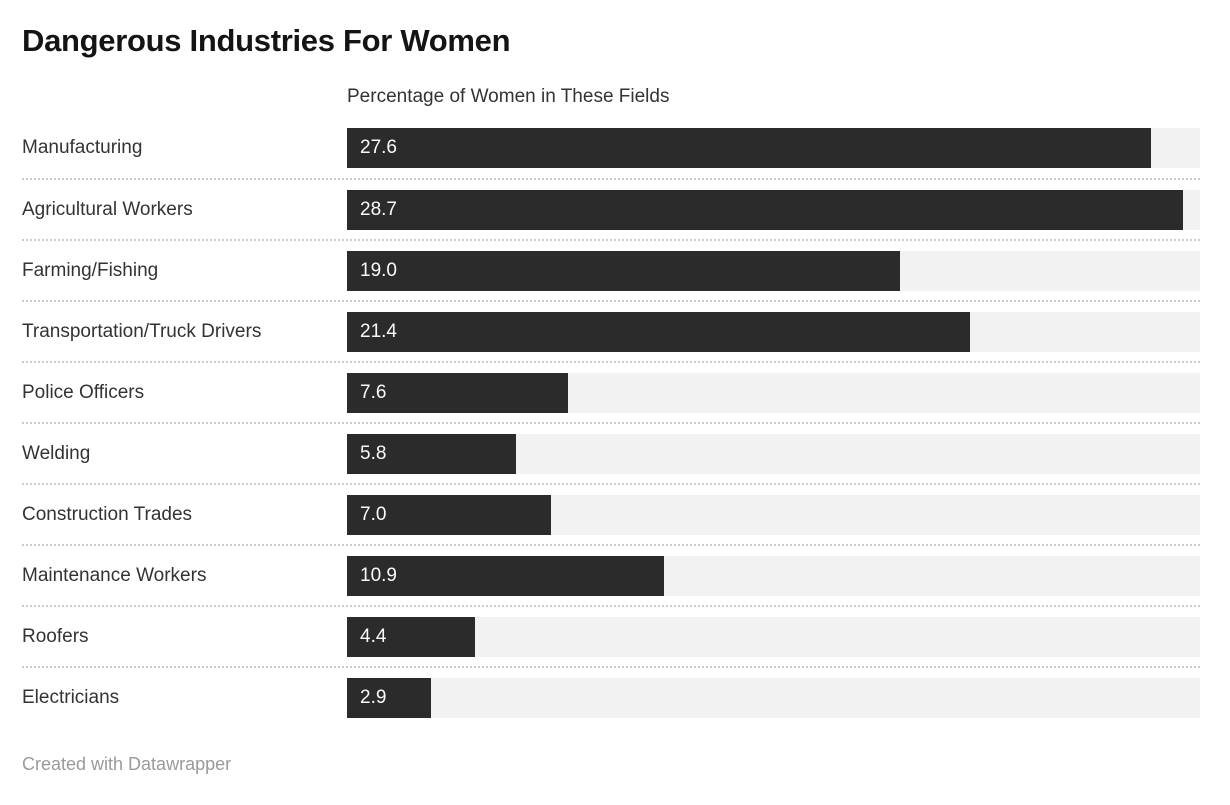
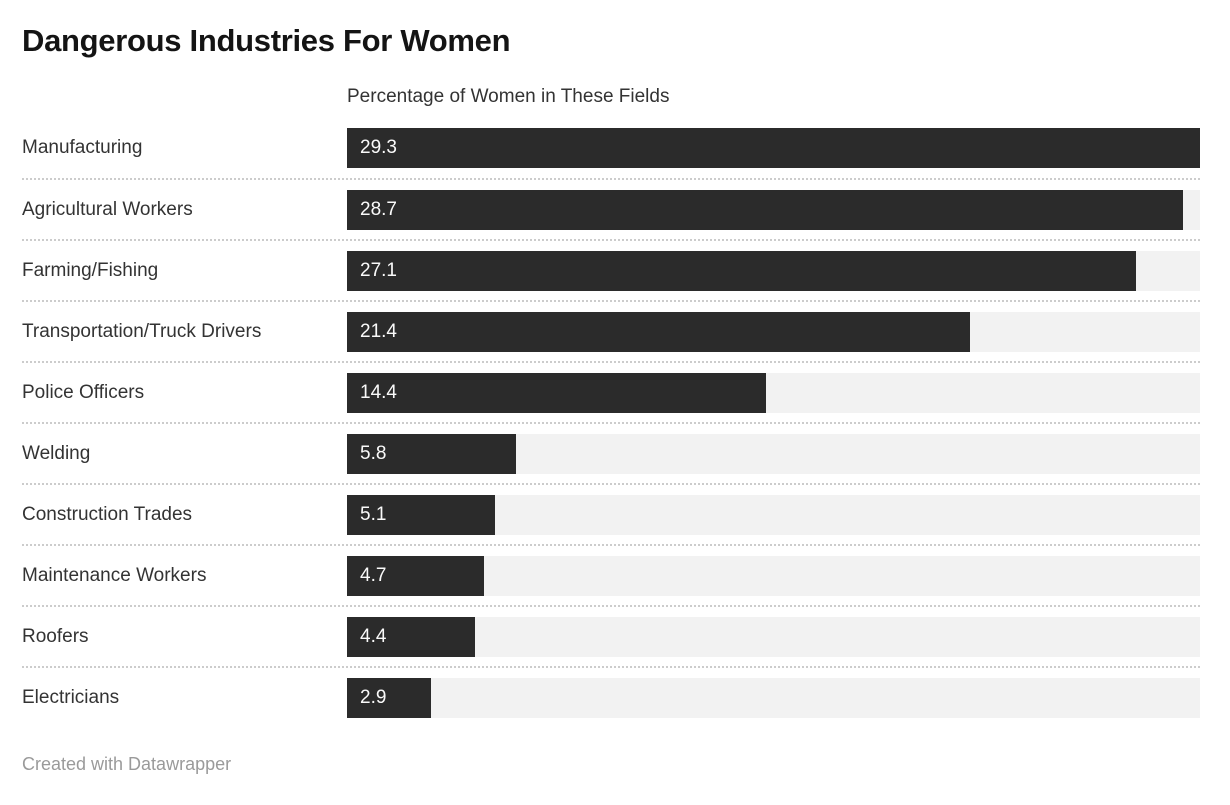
Manufacturing: 27.6 -> 29.3
Farming/Fishing: 19.0 -> 27.1
Police Officers: 7.6 -> 14.4
Construction Trades: 7.0 -> 5.1
Maintenance Workers: 10.9 -> 4.7
